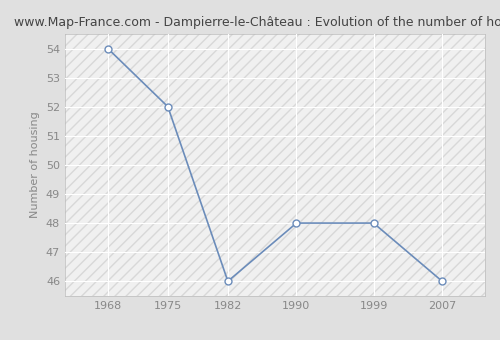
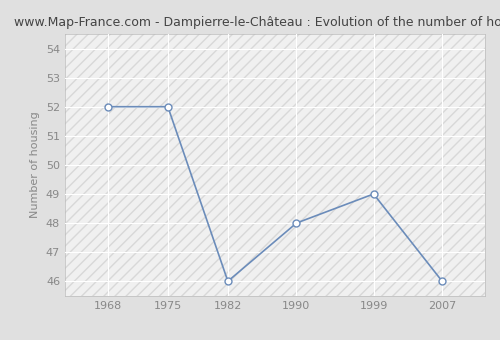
1968: 54 -> 52
1999: 48 -> 49
